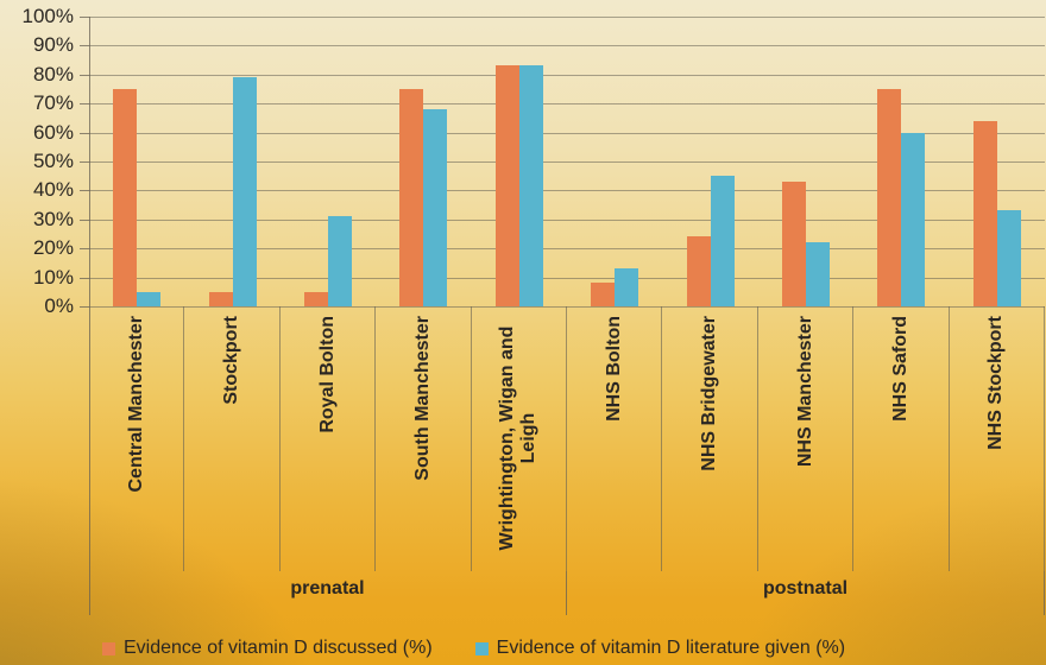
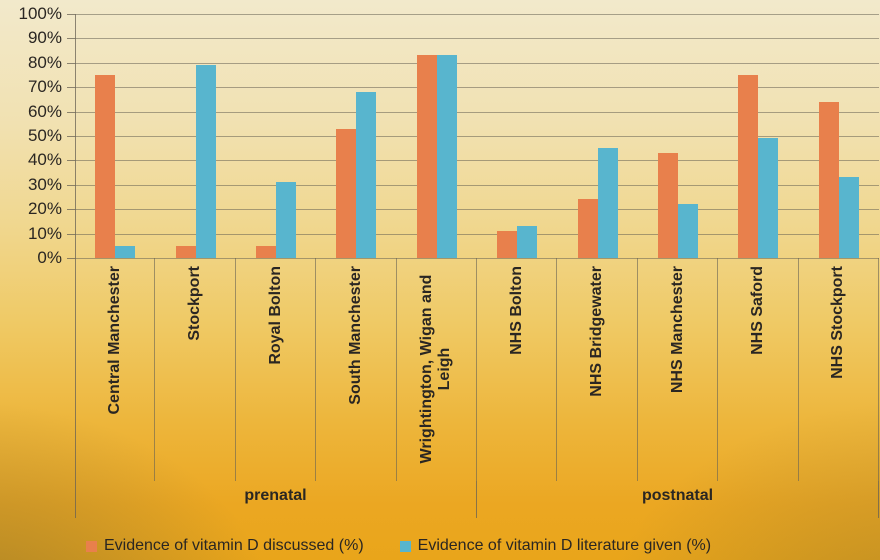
Evidence of vitamin D discussed (%)/South Manchester: 75% -> 53%
Evidence of vitamin D discussed (%)/NHS Bolton: 8% -> 11%
Evidence of vitamin D literature given (%)/NHS Saford: 60% -> 49%
